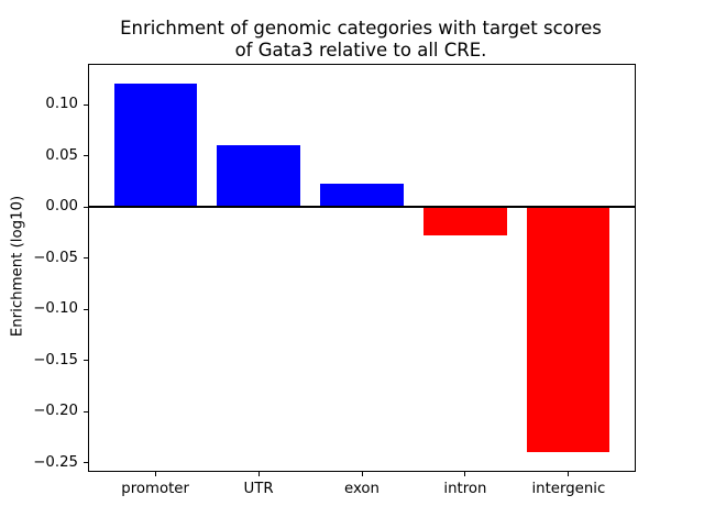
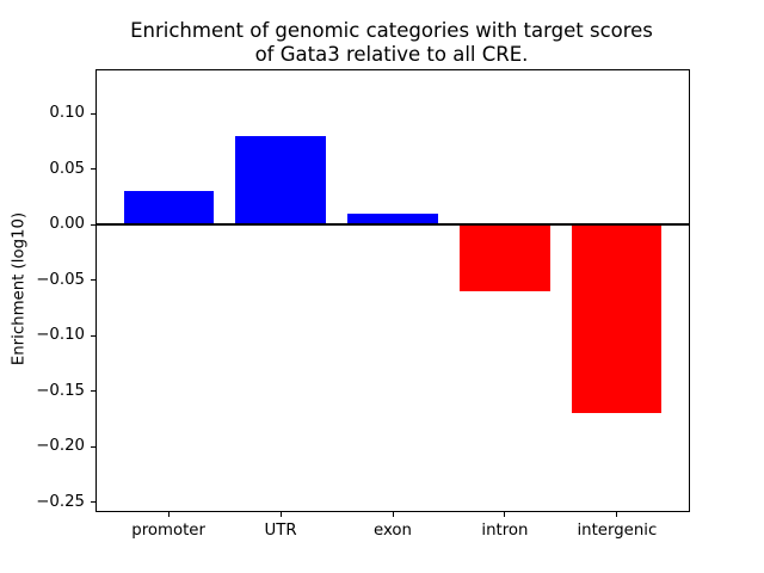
promoter: 0.12 -> 0.03
UTR: 0.06 -> 0.08
exon: 0.02 -> 0.01
intron: -0.03 -> -0.06
intergenic: -0.24 -> -0.17
